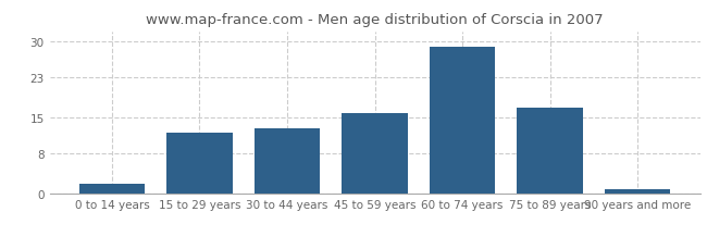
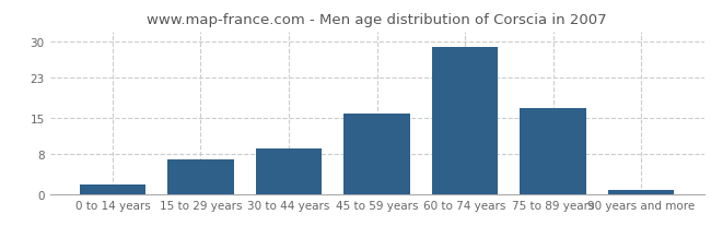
15 to 29 years: 12 -> 7
30 to 44 years: 13 -> 9
